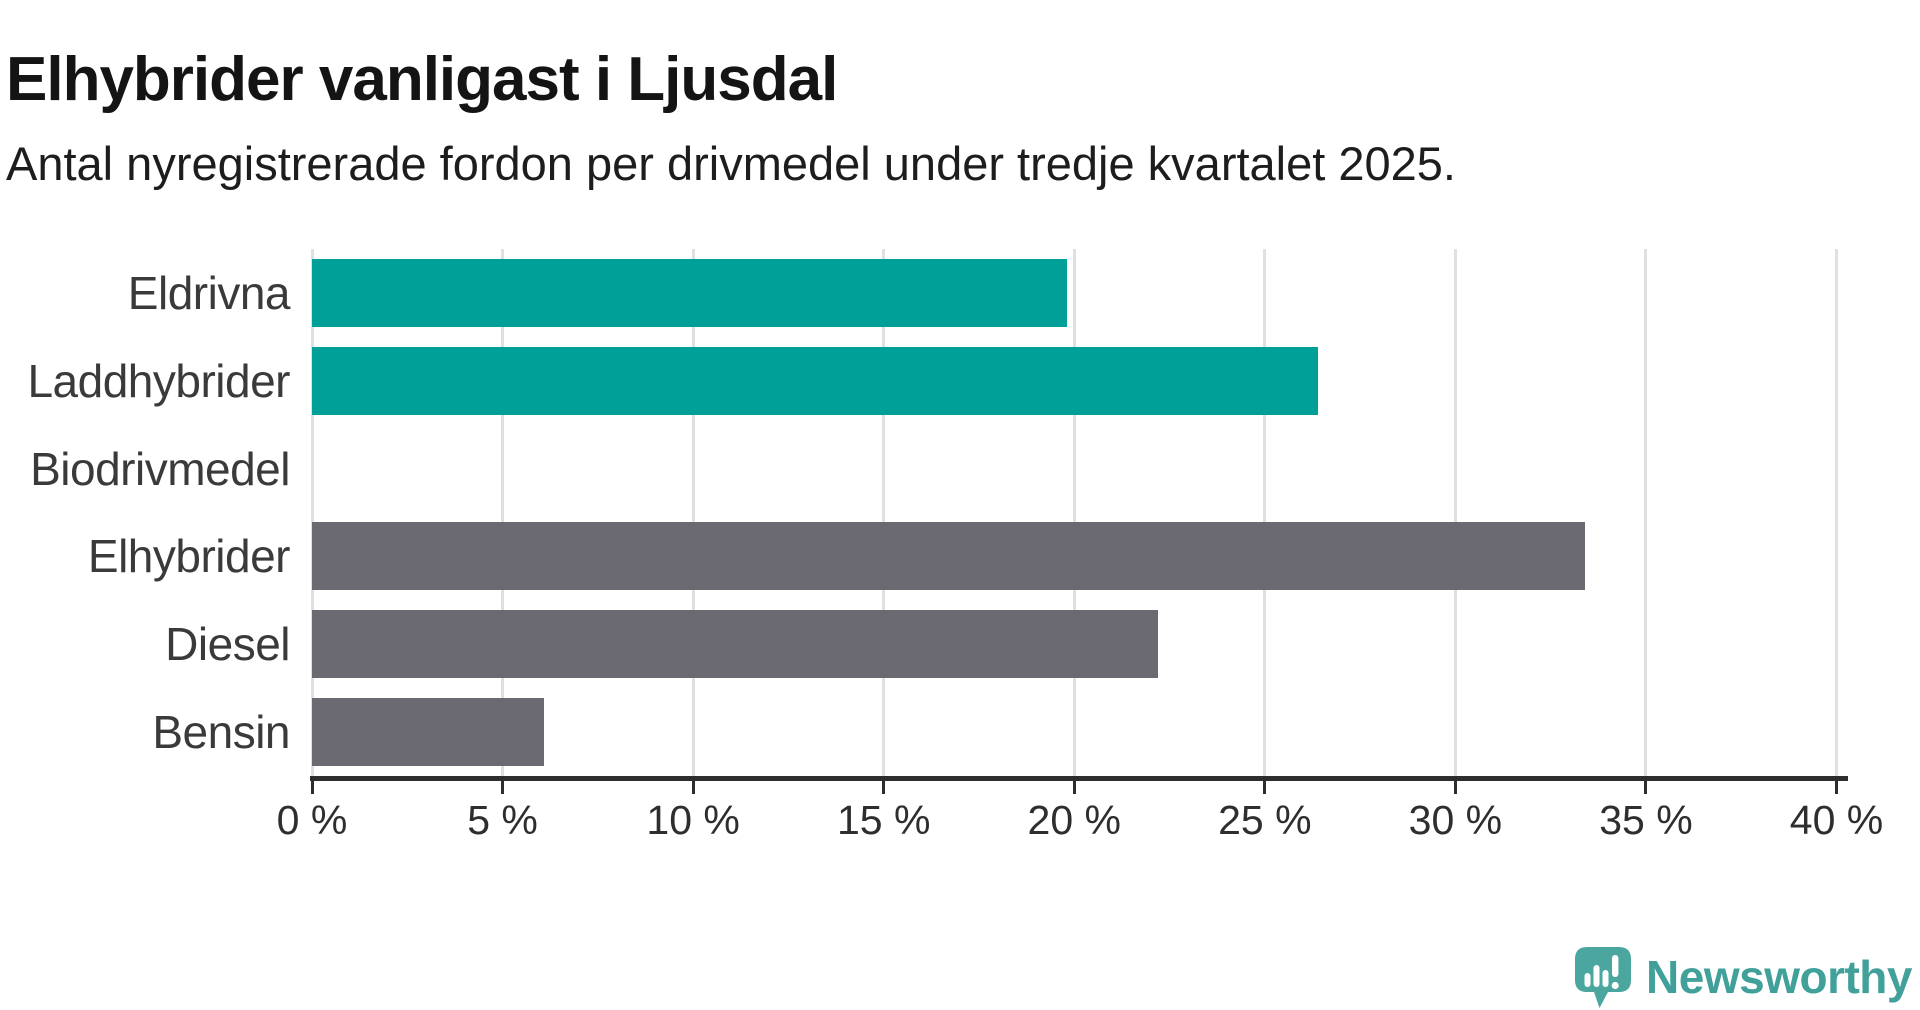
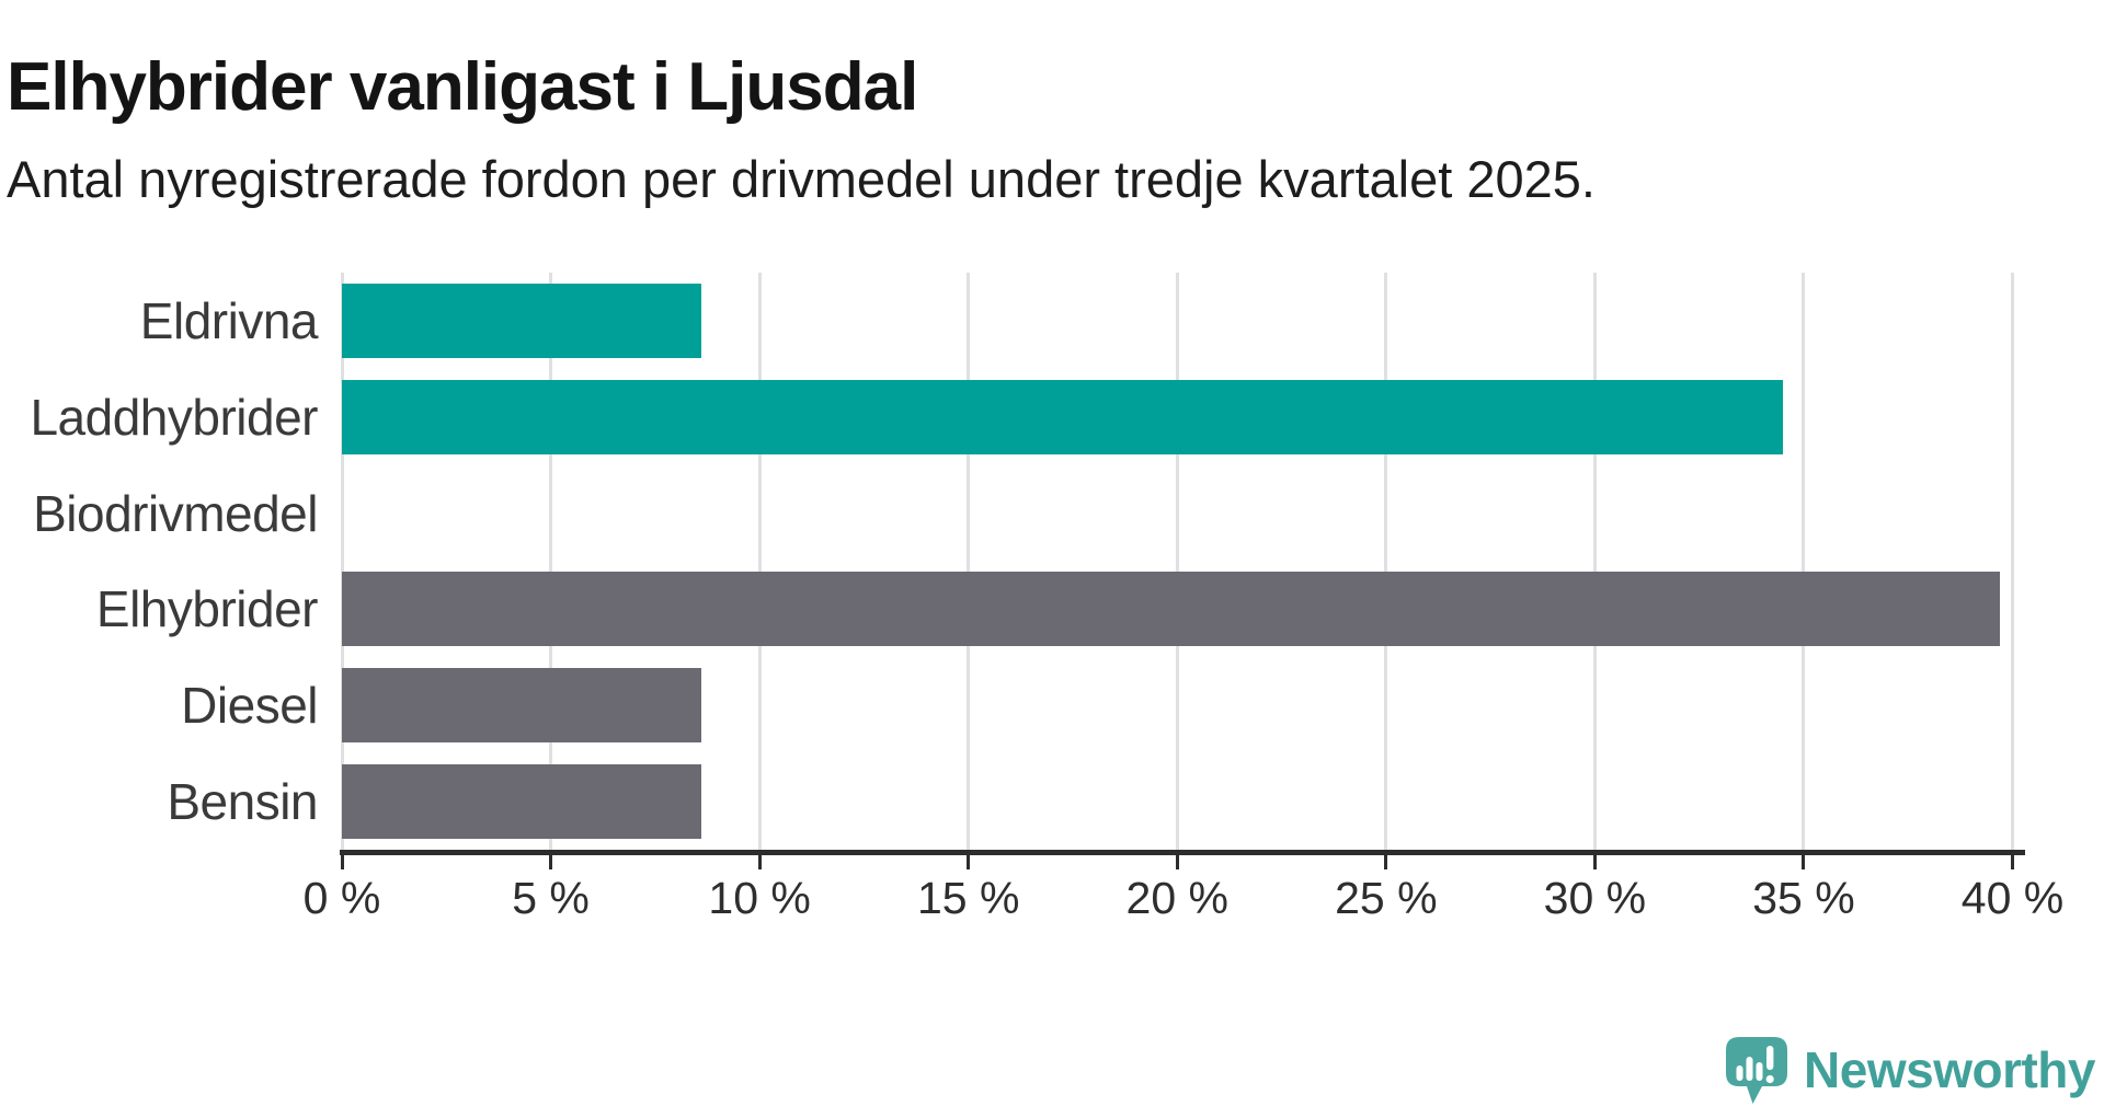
Eldrivna: 19.8% -> 8.6%
Laddhybrider: 26.4% -> 34.5%
Elhybrider: 33.4% -> 39.7%
Diesel: 22.2% -> 8.6%
Bensin: 6.1% -> 8.6%
